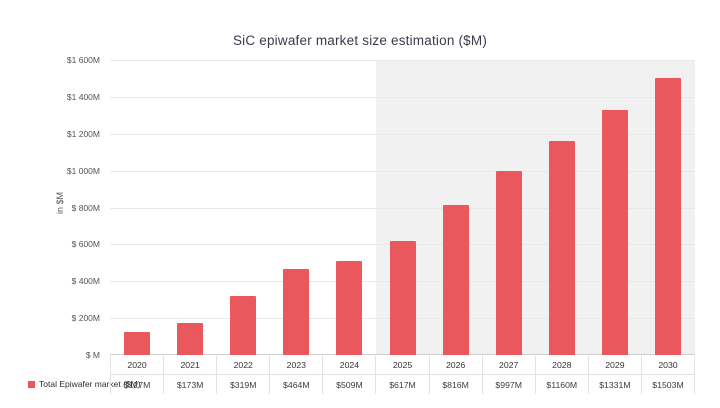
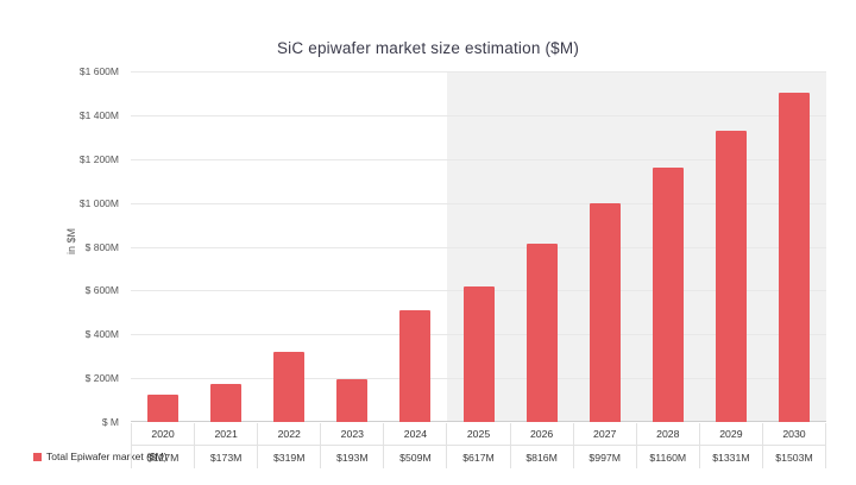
2023: $464M -> $193M
